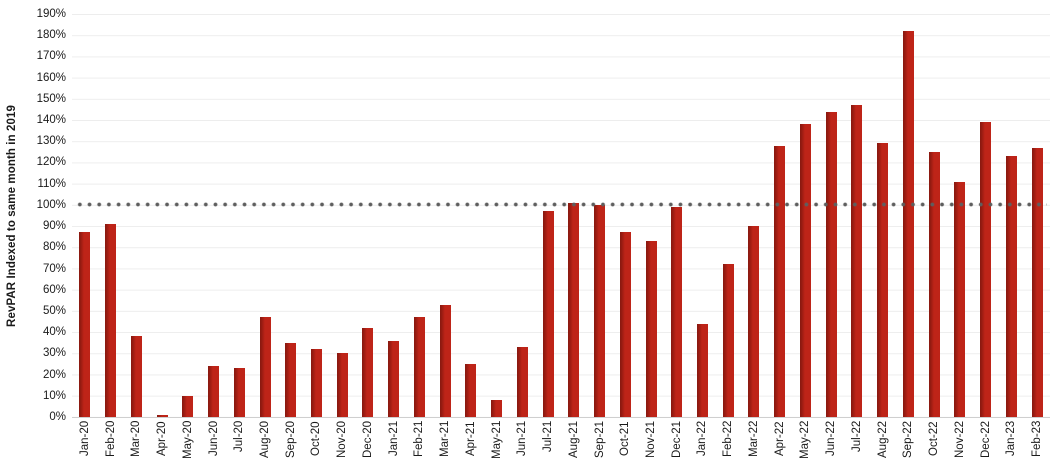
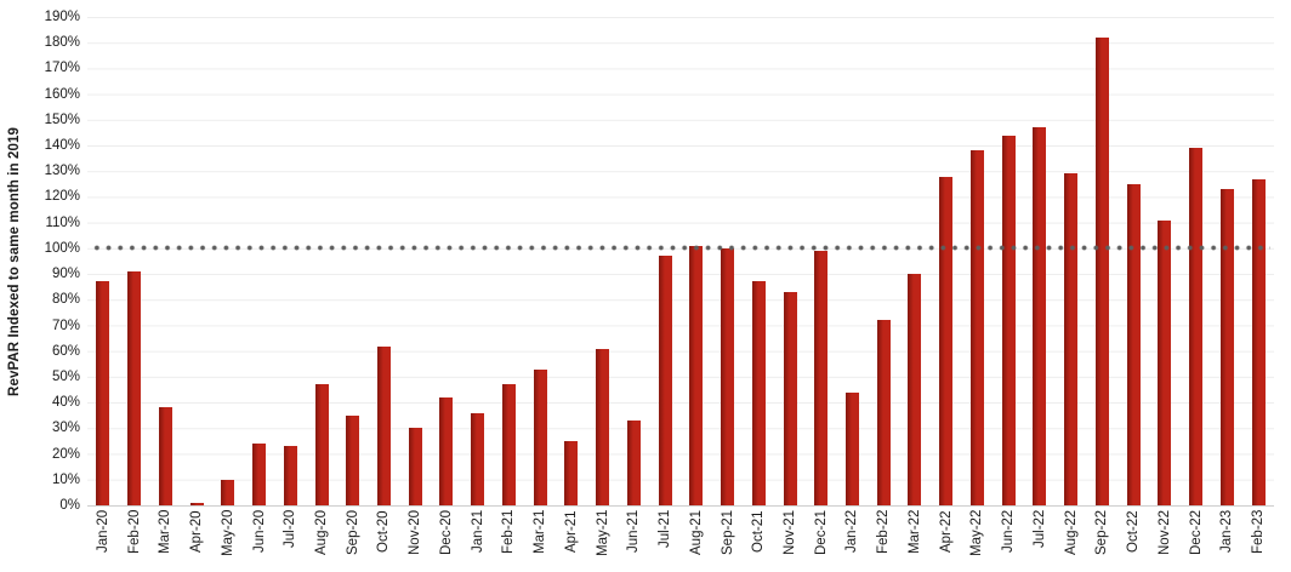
Oct-20: 32% -> 62%
May-21: 8% -> 61%
